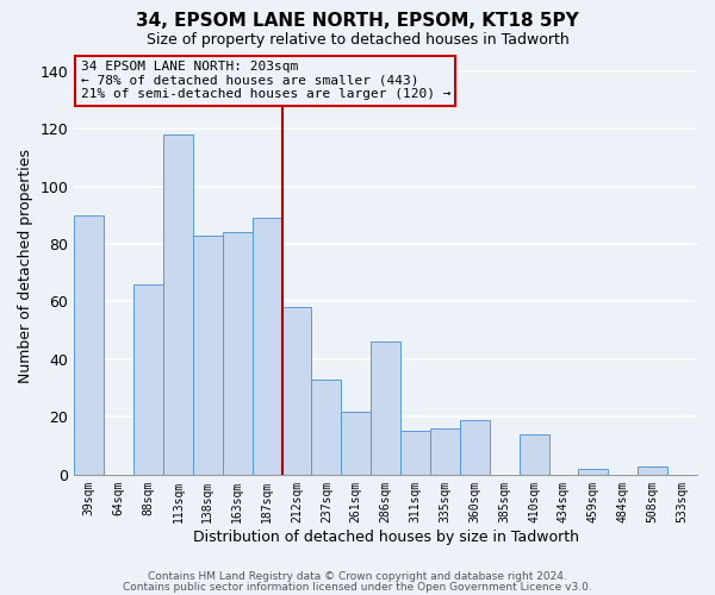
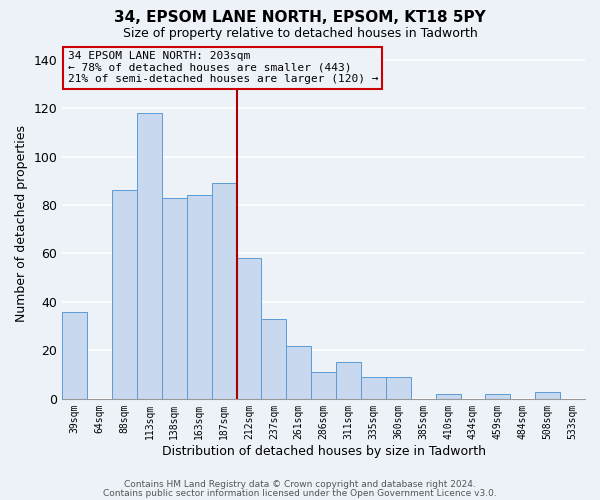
39sqm: 90 -> 36
88sqm: 66 -> 86
286sqm: 46 -> 11
335sqm: 16 -> 9
360sqm: 19 -> 9
410sqm: 14 -> 2
